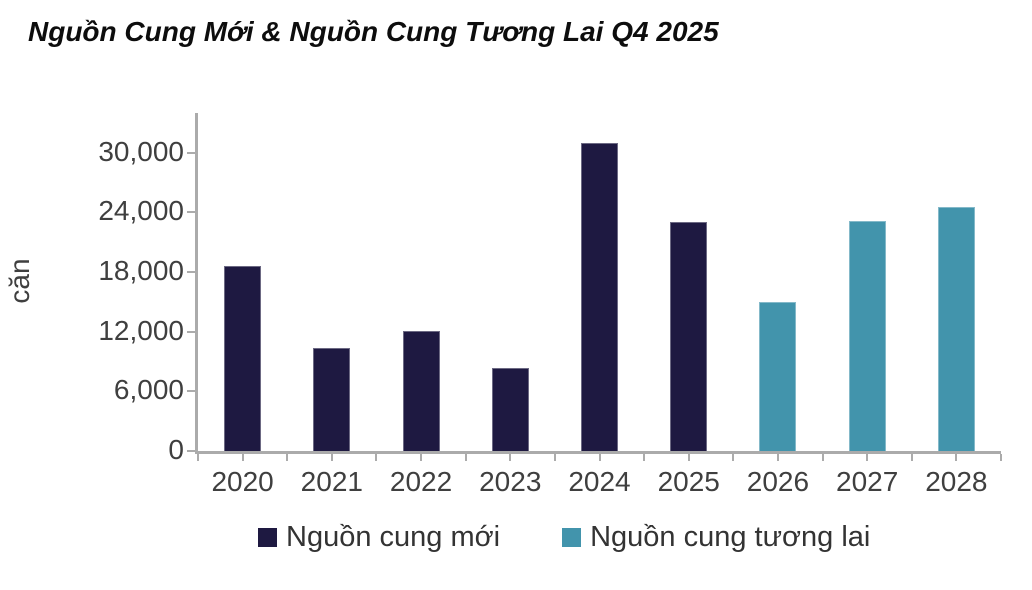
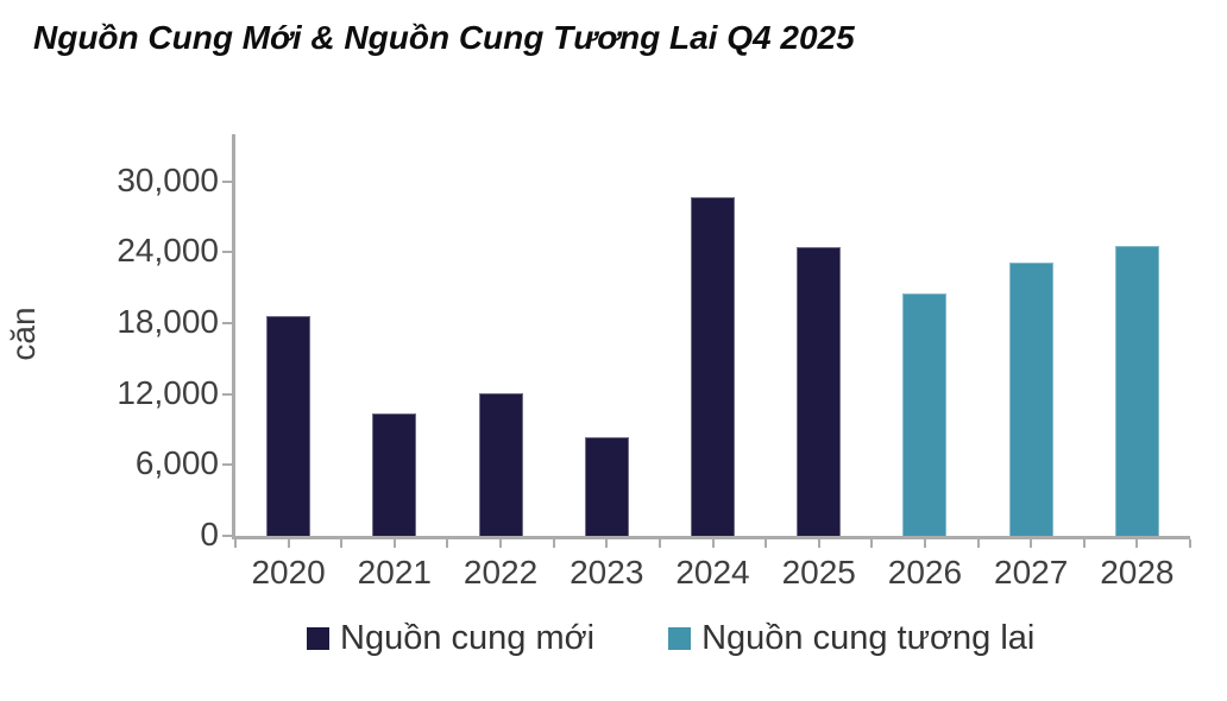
Nguồn cung mới/2024: 31000 -> 29000
Nguồn cung mới/2025: 23000 -> 24000
Nguồn cung tương lai/2026: 15000 -> 20000
